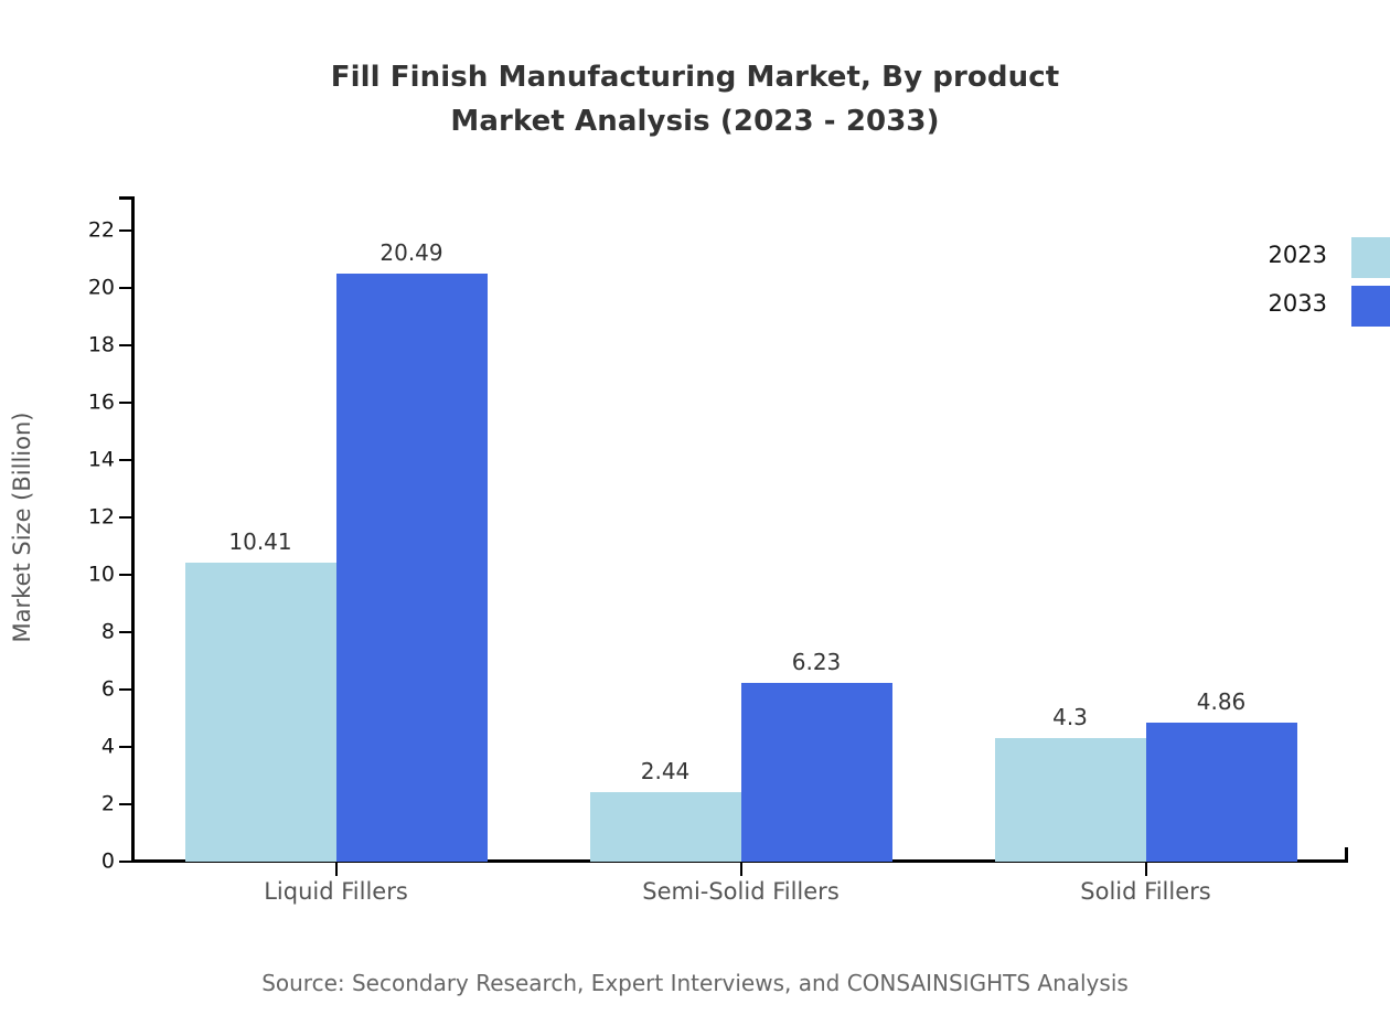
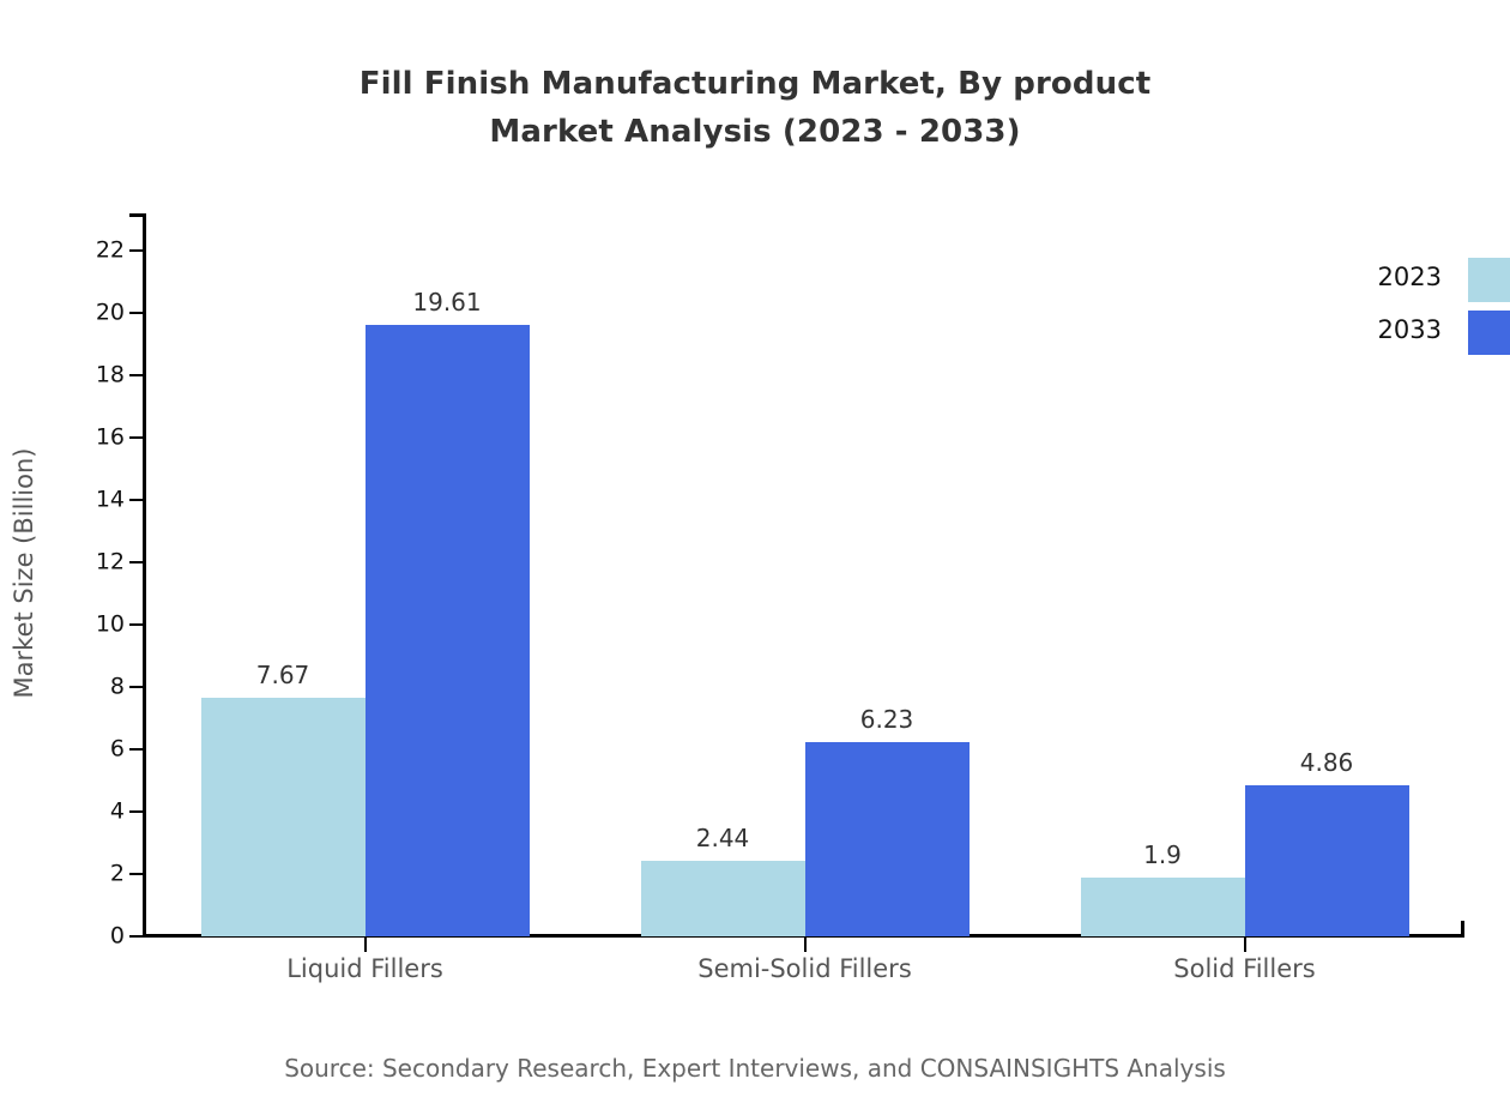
2023/Liquid Fillers: 10.41 -> 7.67
2033/Liquid Fillers: 20.49 -> 19.61
2023/Solid Fillers: 4.3 -> 1.9
